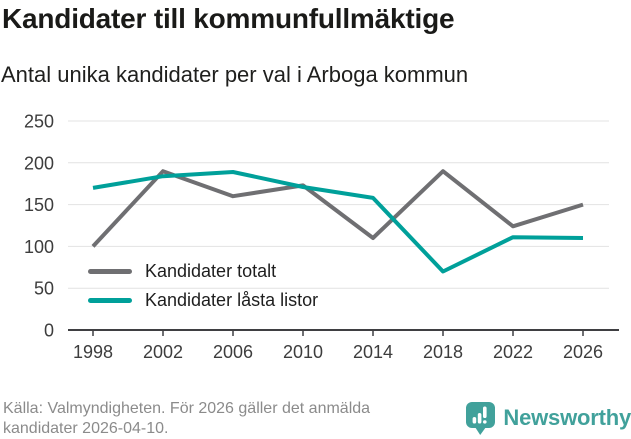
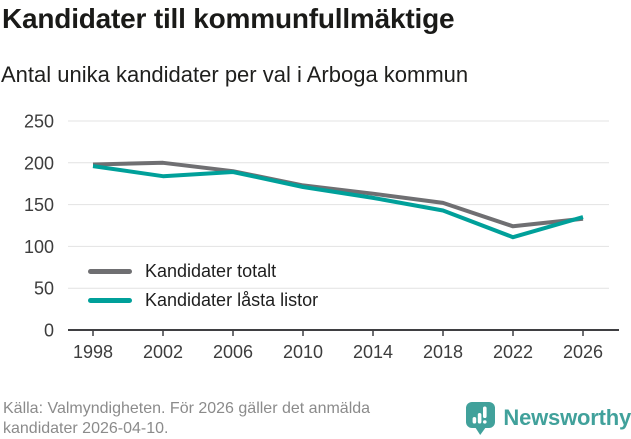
Kandidater totalt/1998: 100 -> 200
Kandidater låsta listor/1998: 170 -> 200
Kandidater totalt/2002: 190 -> 200
Kandidater totalt/2006: 160 -> 190
Kandidater totalt/2014: 110 -> 160
Kandidater totalt/2018: 190 -> 150
Kandidater låsta listor/2018: 70 -> 140
Kandidater totalt/2026: 150 -> 130
Kandidater låsta listor/2026: 110 -> 140
